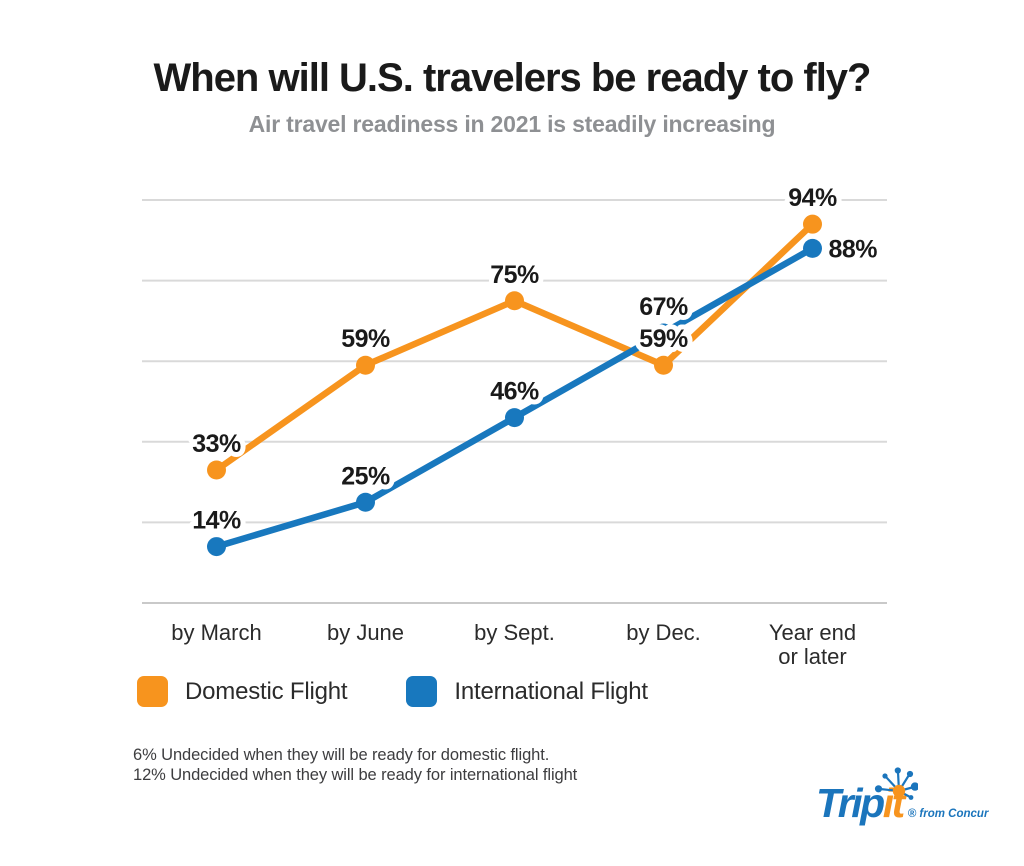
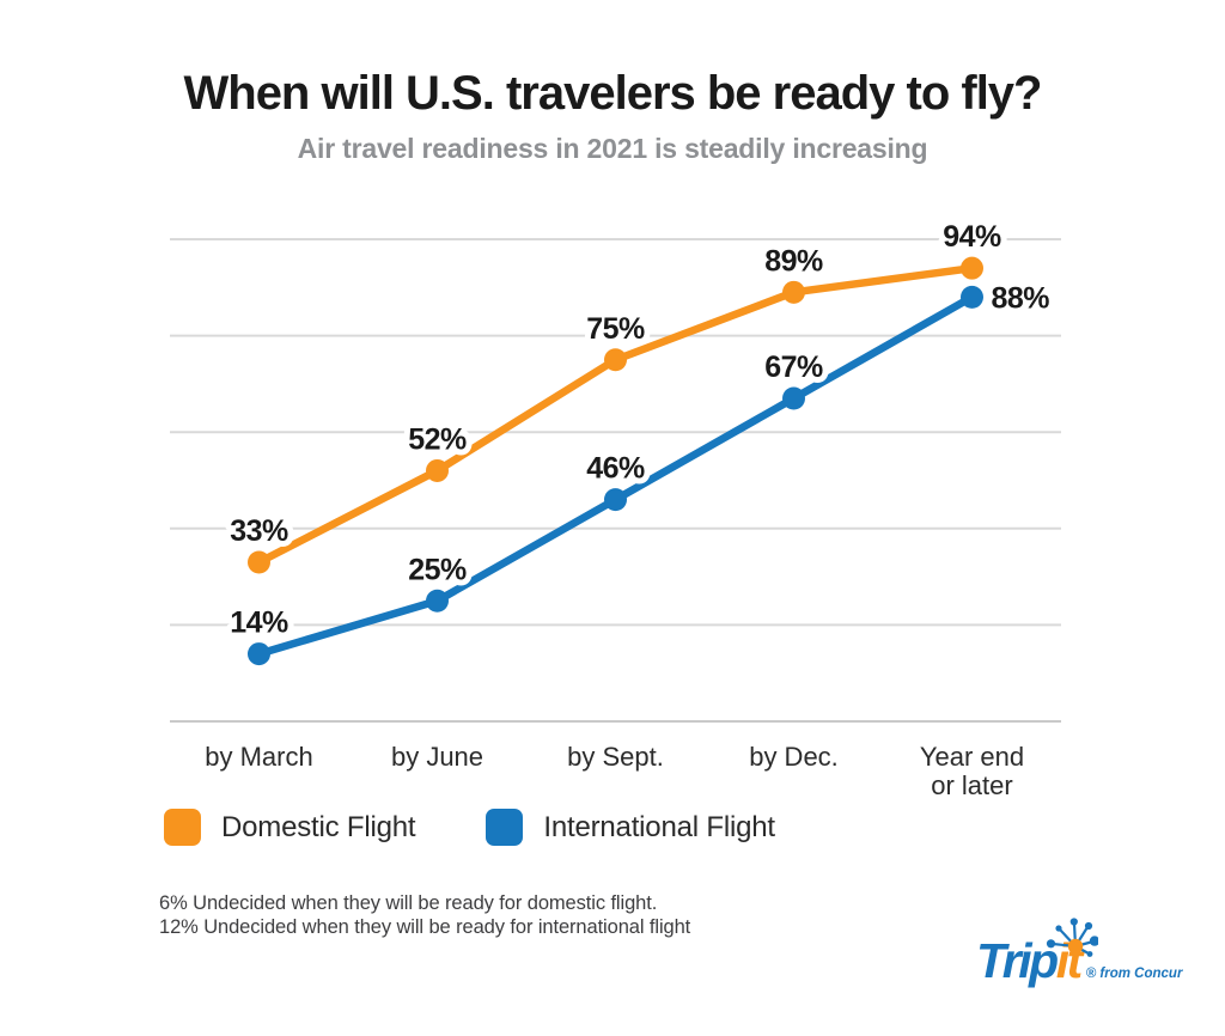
Domestic Flight/by June: 59% -> 52%
Domestic Flight/by Dec.: 59% -> 89%
